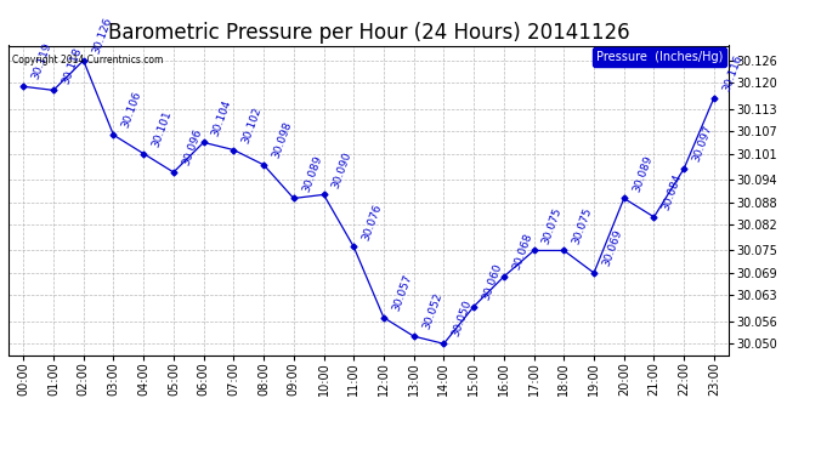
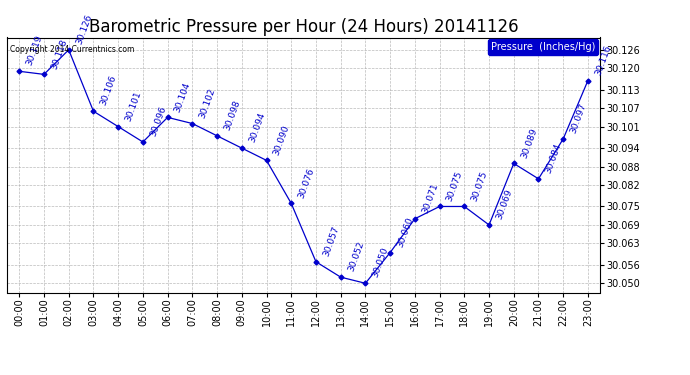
09:00: 30.089 -> 30.094
16:00: 30.068 -> 30.071
